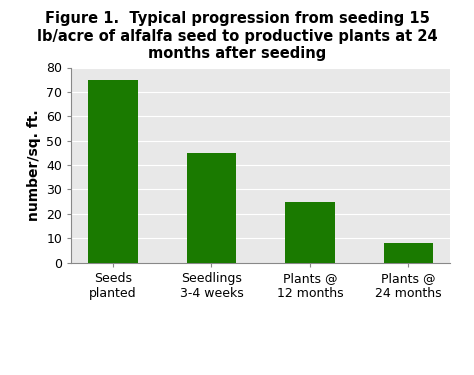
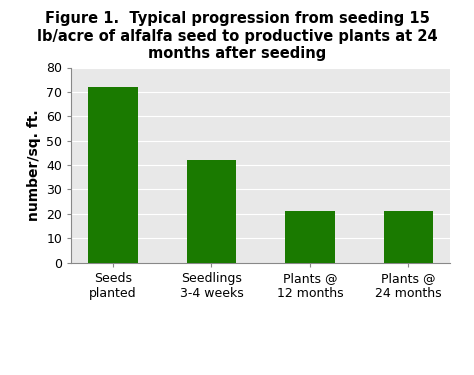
Seeds planted: 75 -> 72
Seedlings 3-4 weeks: 45 -> 42
Plants @ 12 months: 25 -> 21
Plants @ 24 months: 8 -> 21
